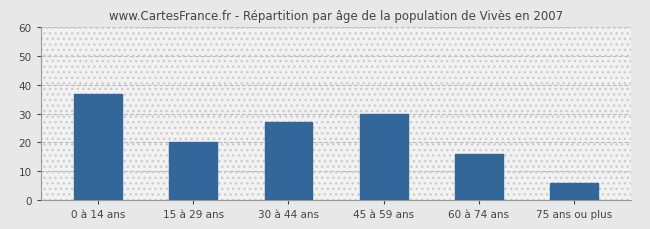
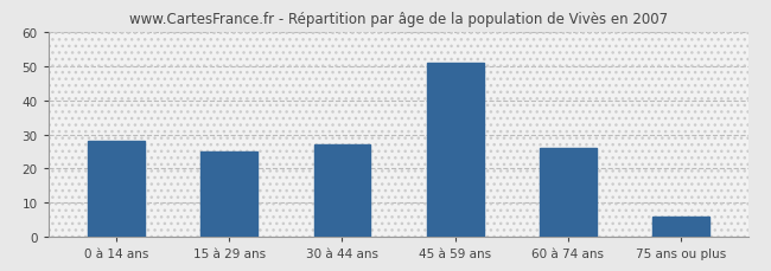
0 à 14 ans: 37 -> 28
15 à 29 ans: 20 -> 25
45 à 59 ans: 30 -> 51
60 à 74 ans: 16 -> 26
